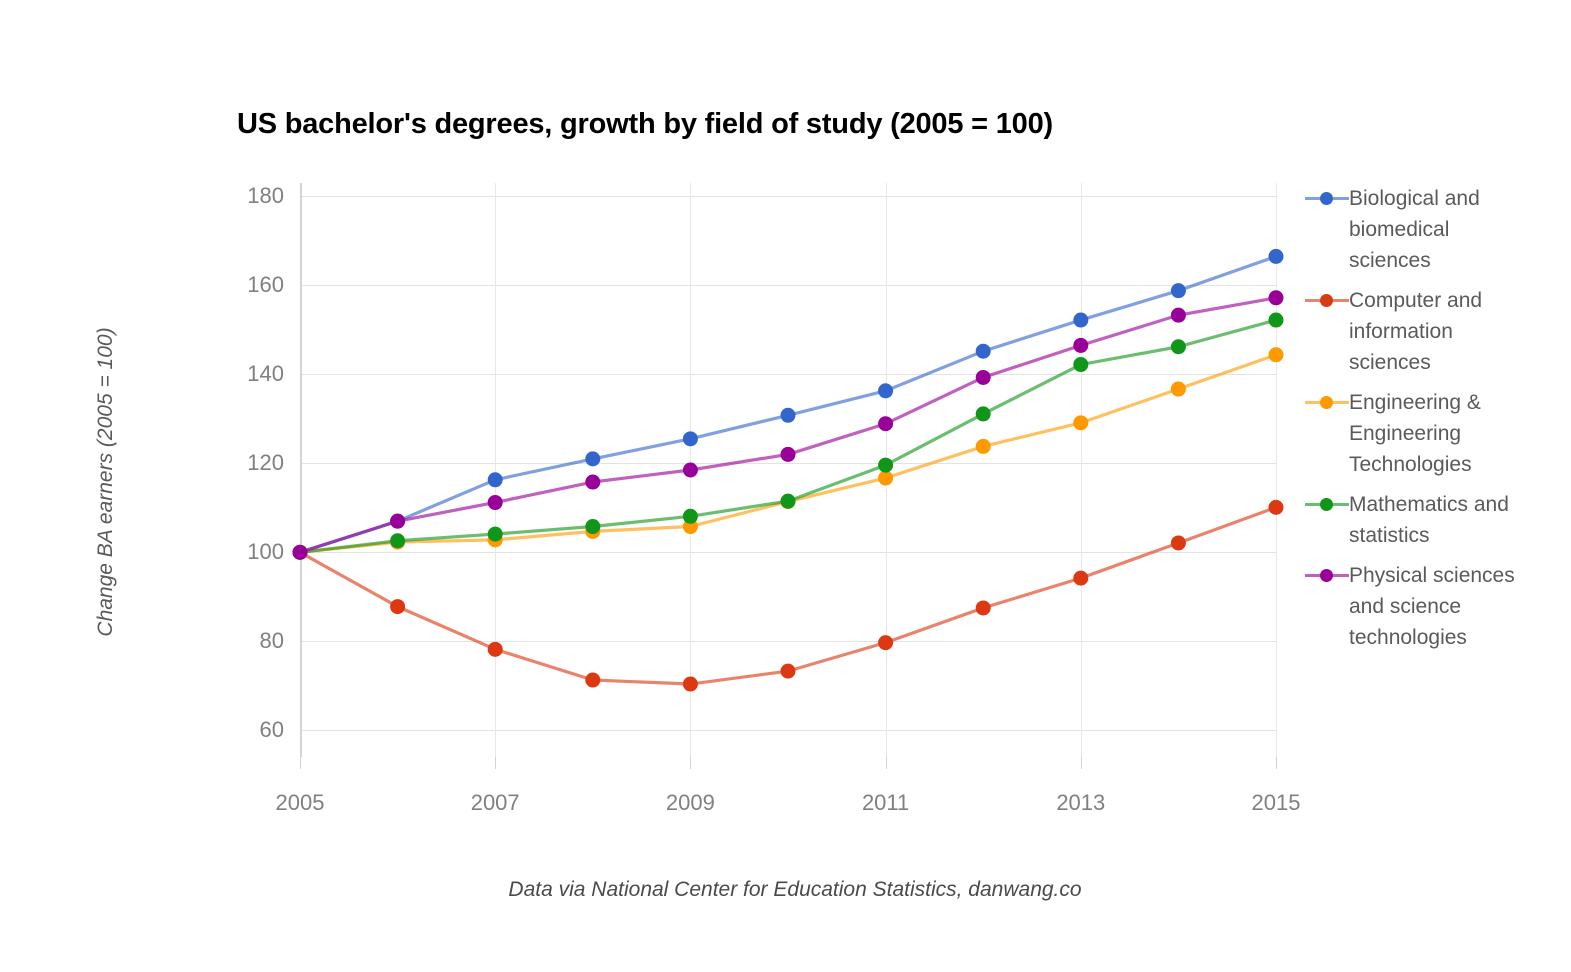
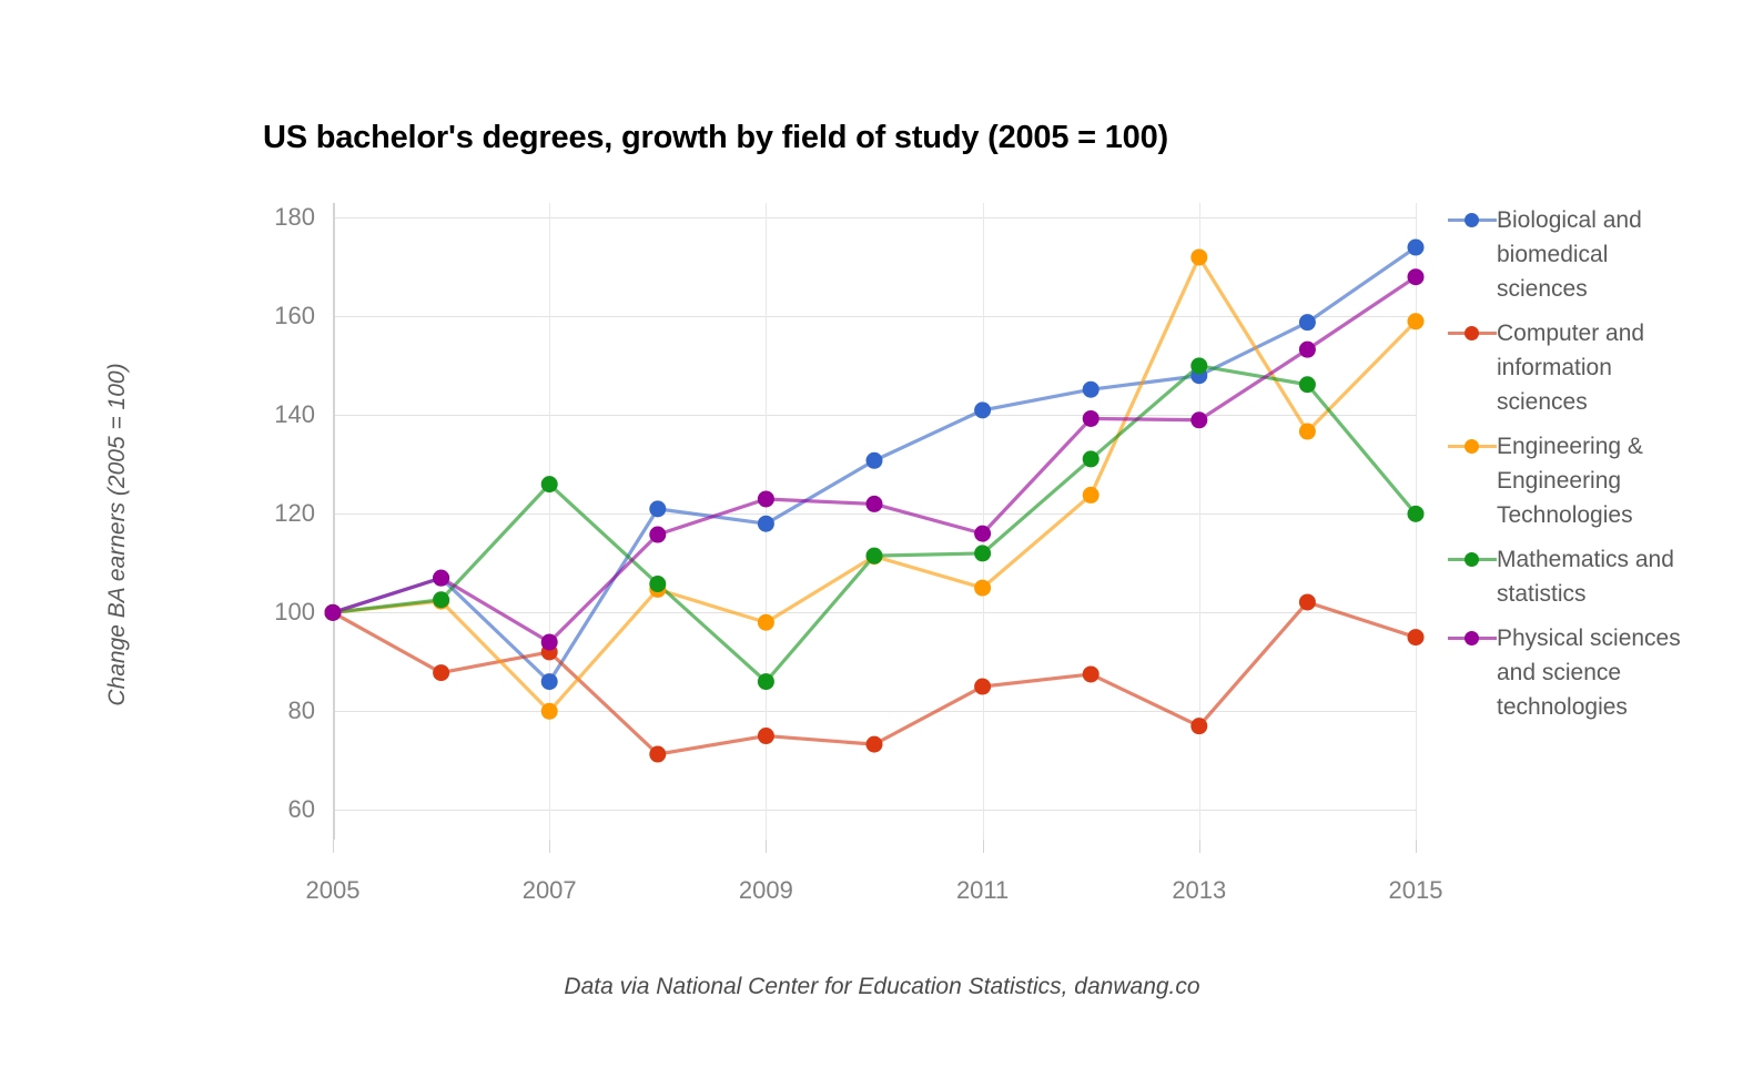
Biological and biomedical sciences/2007: 116 -> 86
Computer and information sciences/2007: 78 -> 92
Engineering & Engineering Technologies/2007: 103 -> 80
Mathematics and statistics/2007: 104 -> 126
Physical sciences and science technologies/2007: 111 -> 94
Biological and biomedical sciences/2009: 126 -> 118
Computer and information sciences/2009: 70 -> 75
Engineering & Engineering Technologies/2009: 106 -> 98
Mathematics and statistics/2009: 108 -> 86
Physical sciences and science technologies/2009: 118 -> 123
Biological and biomedical sciences/2011: 136 -> 141
Computer and information sciences/2011: 80 -> 85
Engineering & Engineering Technologies/2011: 117 -> 105
Mathematics and statistics/2011: 120 -> 112
Physical sciences and science technologies/2011: 129 -> 116
Biological and biomedical sciences/2013: 152 -> 148
Computer and information sciences/2013: 94 -> 77
Engineering & Engineering Technologies/2013: 129 -> 172
Mathematics and statistics/2013: 142 -> 150
Physical sciences and science technologies/2013: 146 -> 139
Biological and biomedical sciences/2015: 166 -> 174
Computer and information sciences/2015: 110 -> 95
Engineering & Engineering Technologies/2015: 144 -> 159
Mathematics and statistics/2015: 152 -> 120
Physical sciences and science technologies/2015: 157 -> 168
